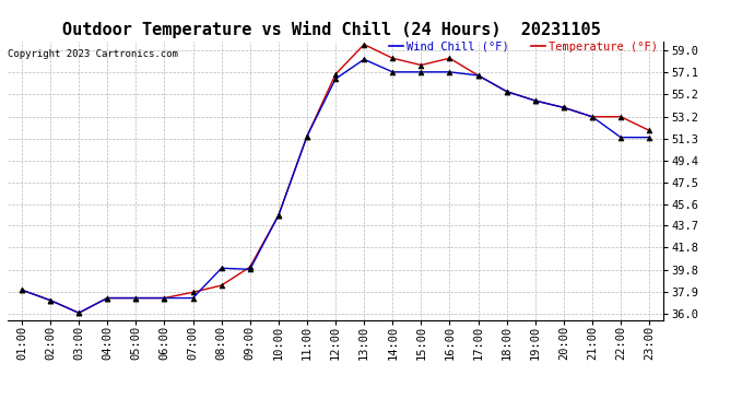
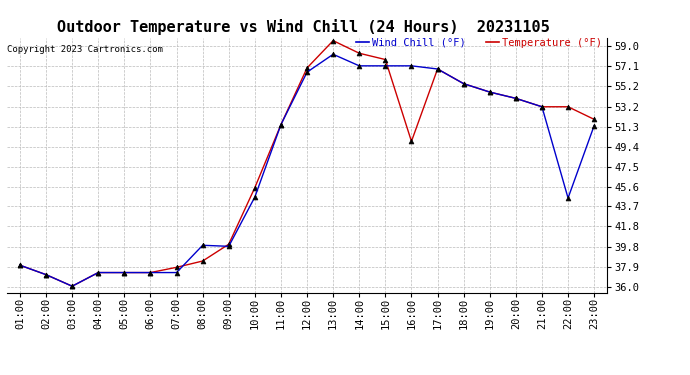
Temperature (°F)/10:00: 44.6 -> 45.5
Temperature (°F)/16:00: 58.3 -> 49.9
Wind Chill (°F)/22:00: 51.4 -> 44.5
